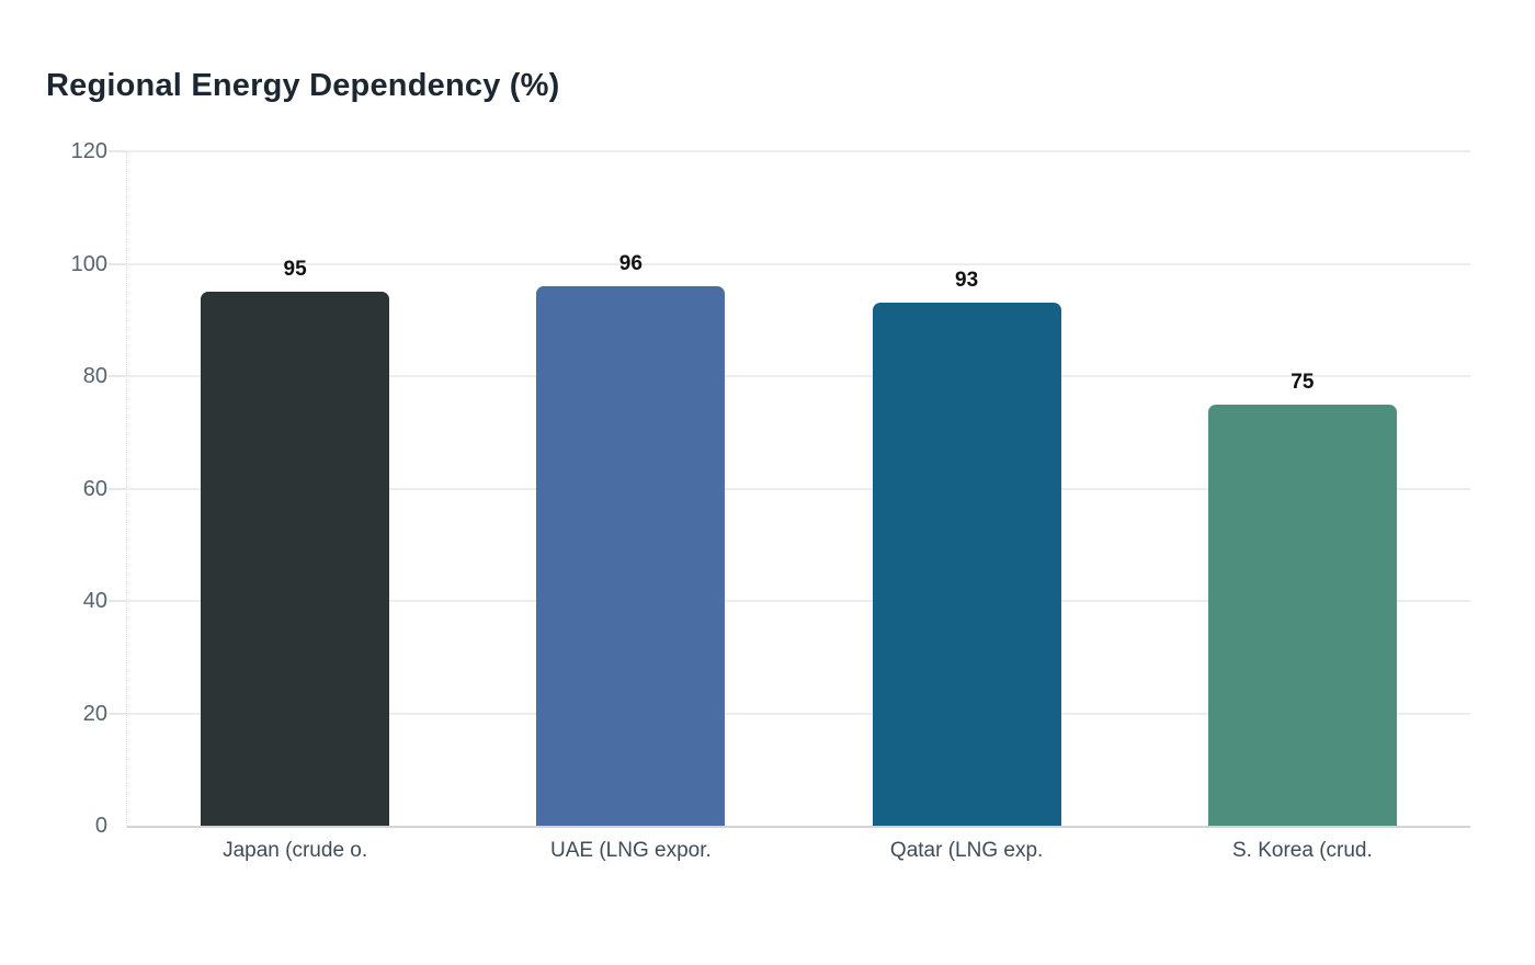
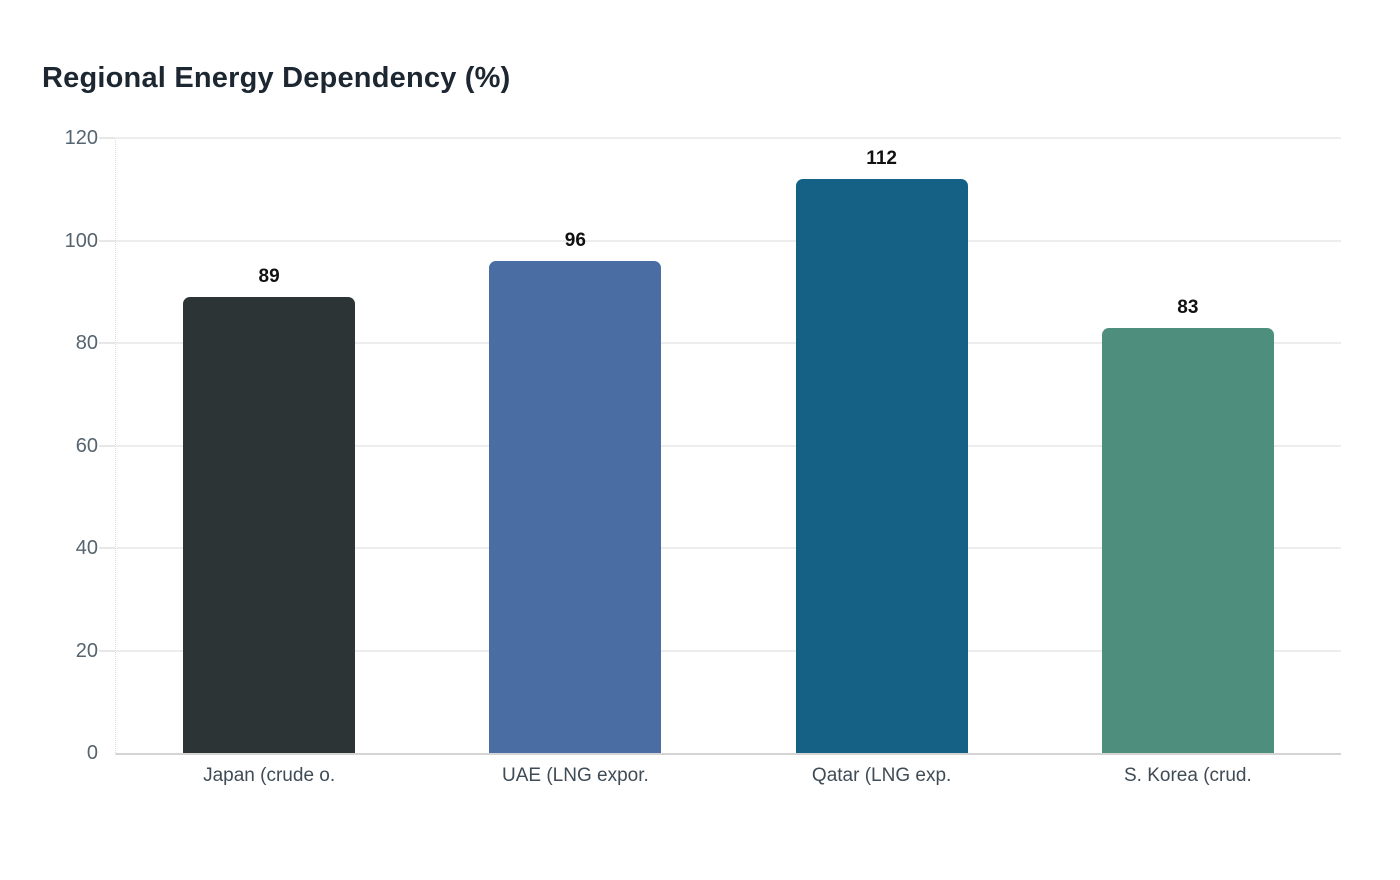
Japan (crude o.: 95 -> 89
Qatar (LNG exp.: 93 -> 112
S. Korea (crud.: 75 -> 83
